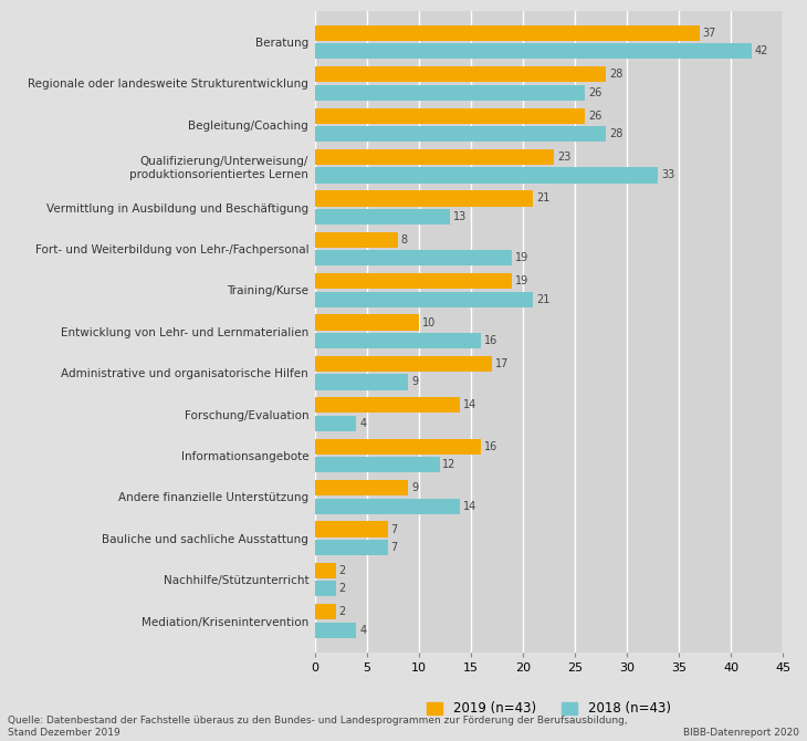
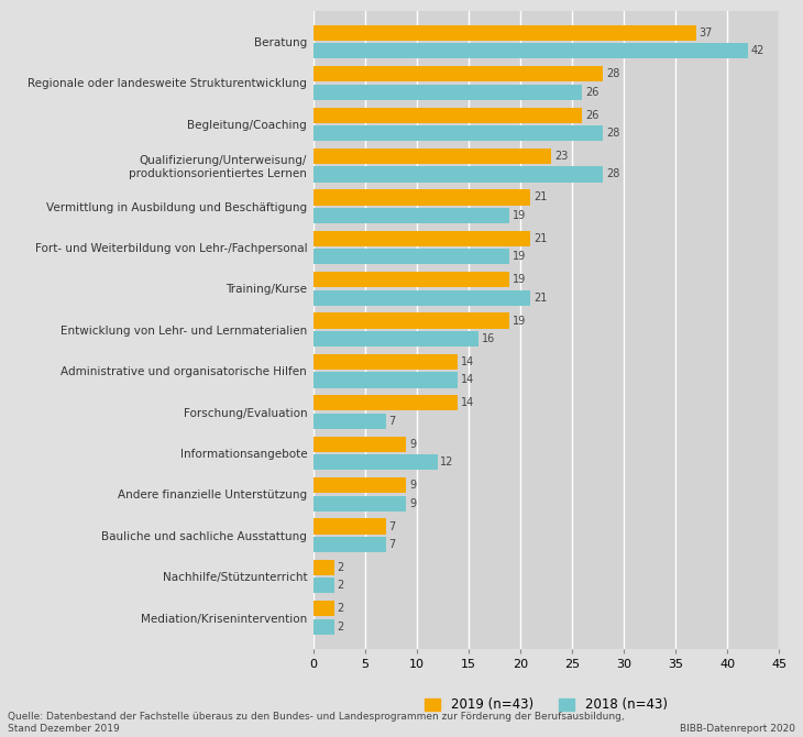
2018 (n=43)/Qualifizierung/Unterweisung/ produktionsorientiertes Lernen: 33 -> 28
2018 (n=43)/Vermittlung in Ausbildung und Beschäftigung: 13 -> 19
2019 (n=43)/Fort- und Weiterbildung von Lehr-/Fachpersonal: 8 -> 21
2019 (n=43)/Entwicklung von Lehr- und Lernmaterialien: 10 -> 19
2019 (n=43)/Administrative und organisatorische Hilfen: 17 -> 14
2018 (n=43)/Administrative und organisatorische Hilfen: 9 -> 14
2018 (n=43)/Forschung/Evaluation: 4 -> 7
2019 (n=43)/Informationsangebote: 16 -> 9
2018 (n=43)/Andere finanzielle Unterstützung: 14 -> 9
2018 (n=43)/Mediation/Krisenintervention: 4 -> 2
